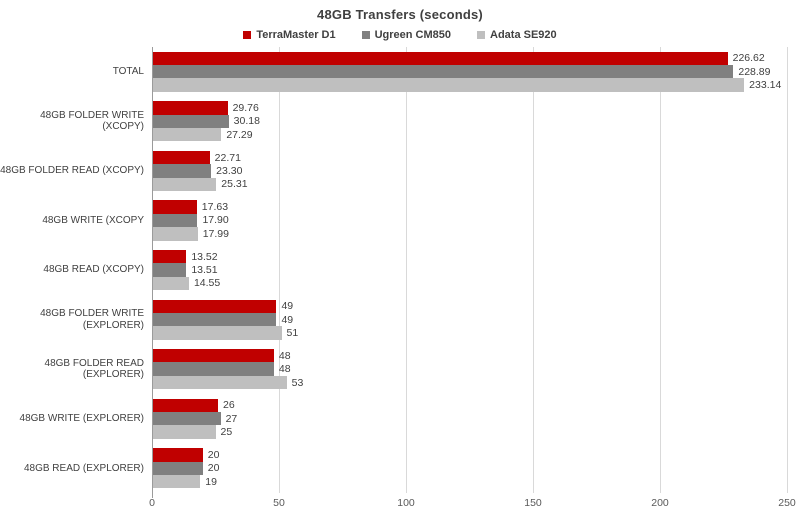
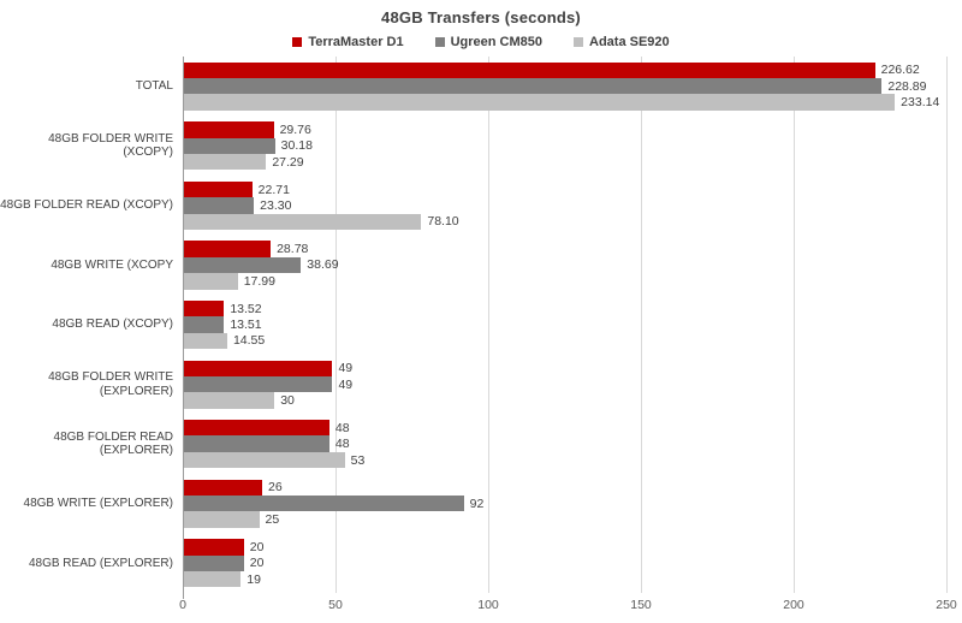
Adata SE920/48GB FOLDER READ (XCOPY): 25.31 -> 78.10
TerraMaster D1/48GB WRITE (XCOPY: 17.63 -> 28.78
Ugreen CM850/48GB WRITE (XCOPY: 17.90 -> 38.69
Adata SE920/48GB FOLDER WRITE (EXPLORER): 51 -> 30
Ugreen CM850/48GB WRITE (EXPLORER): 27 -> 92
